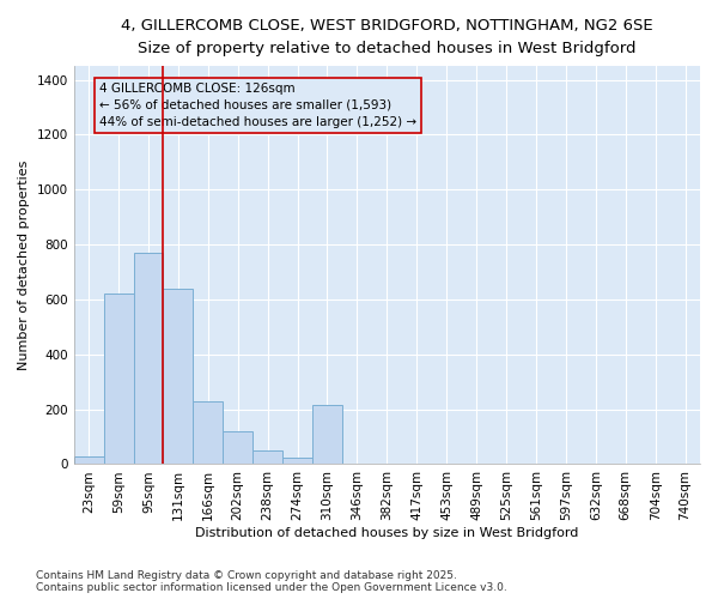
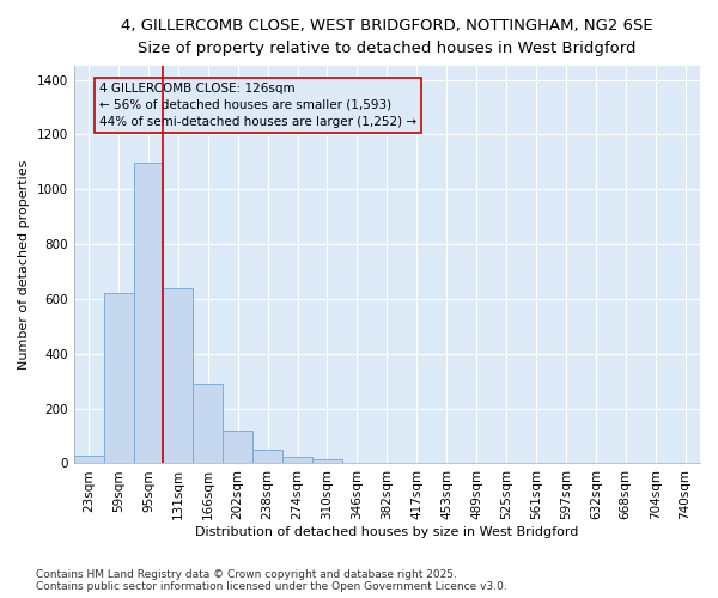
95sqm: 770 -> 1095
166sqm: 230 -> 290
310sqm: 215 -> 15
